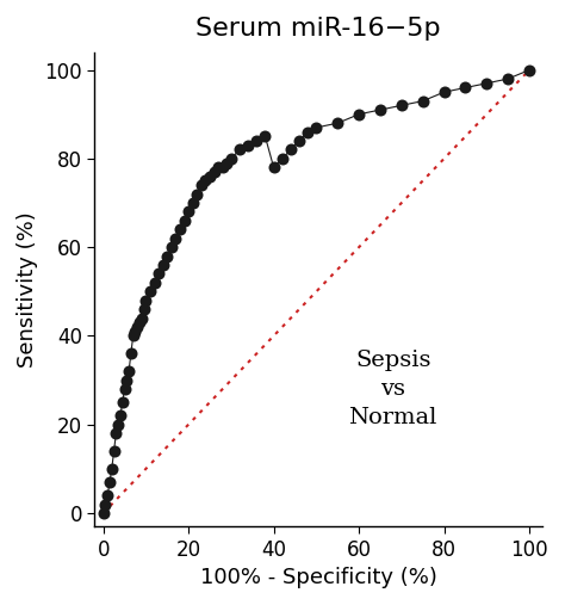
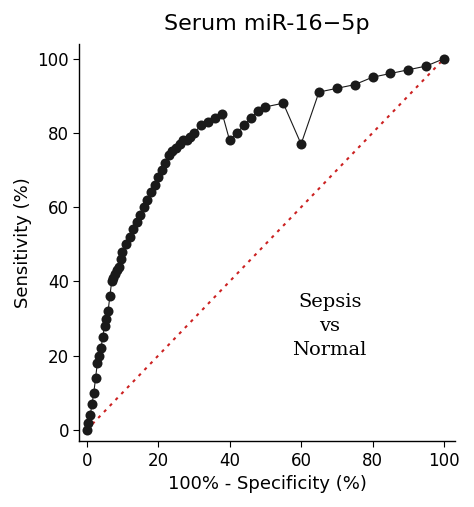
60: 90 -> 77
